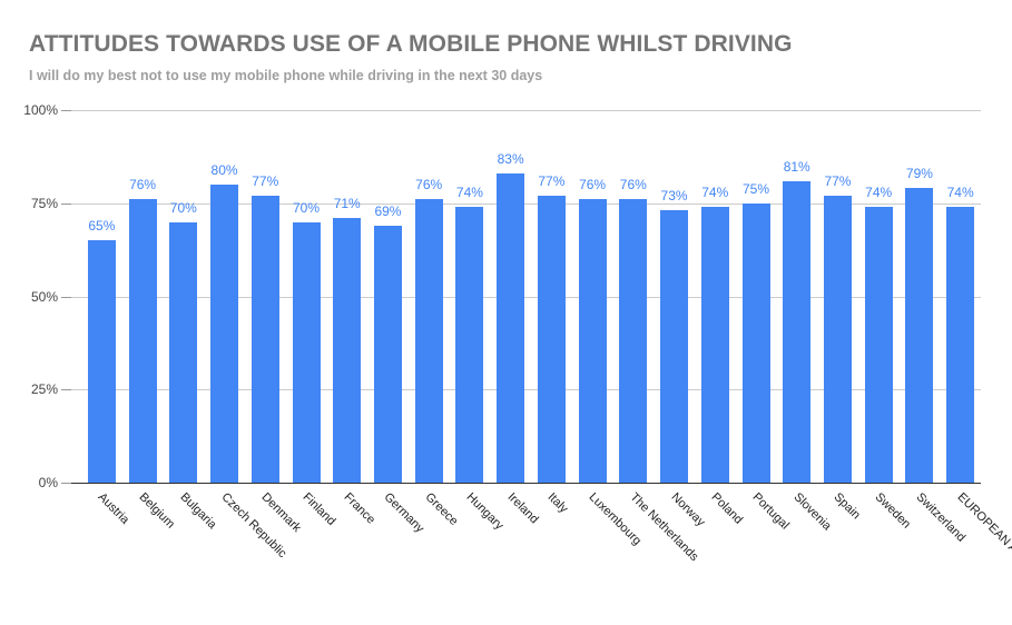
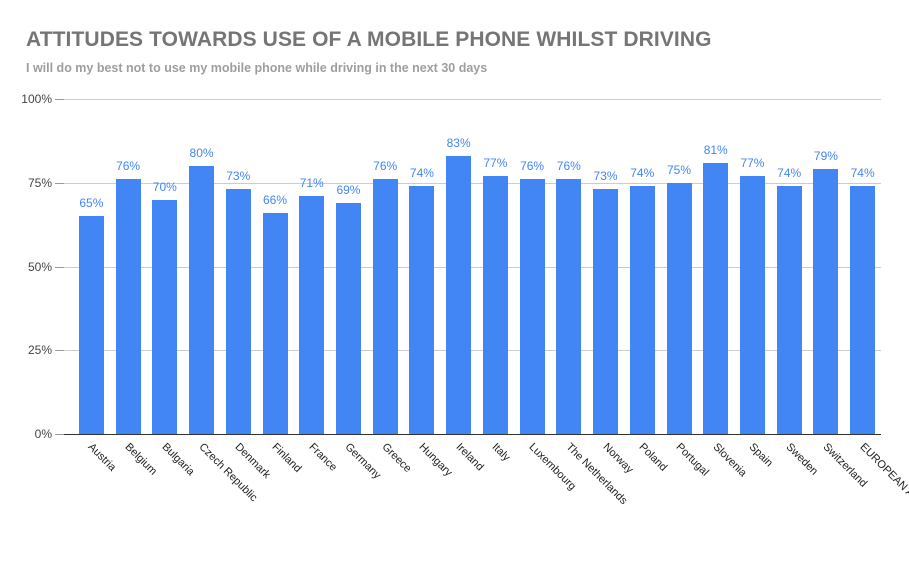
Denmark: 77% -> 73%
Finland: 70% -> 66%
